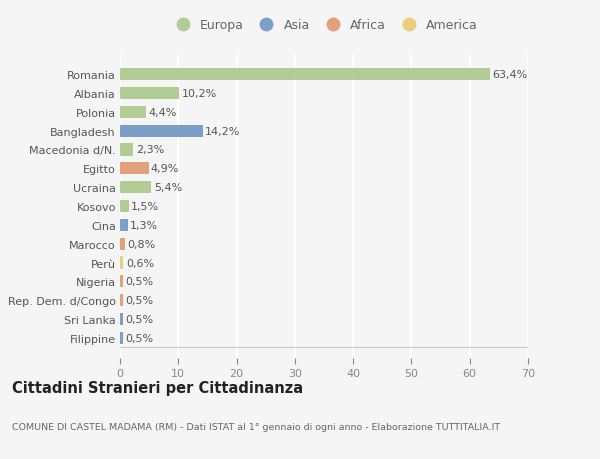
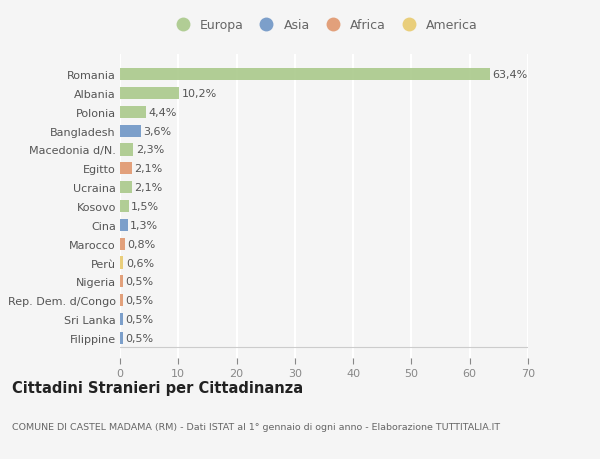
Bangladesh: 14,2% -> 3,6%
Egitto: 4,9% -> 2,1%
Ucraina: 5,4% -> 2,1%
